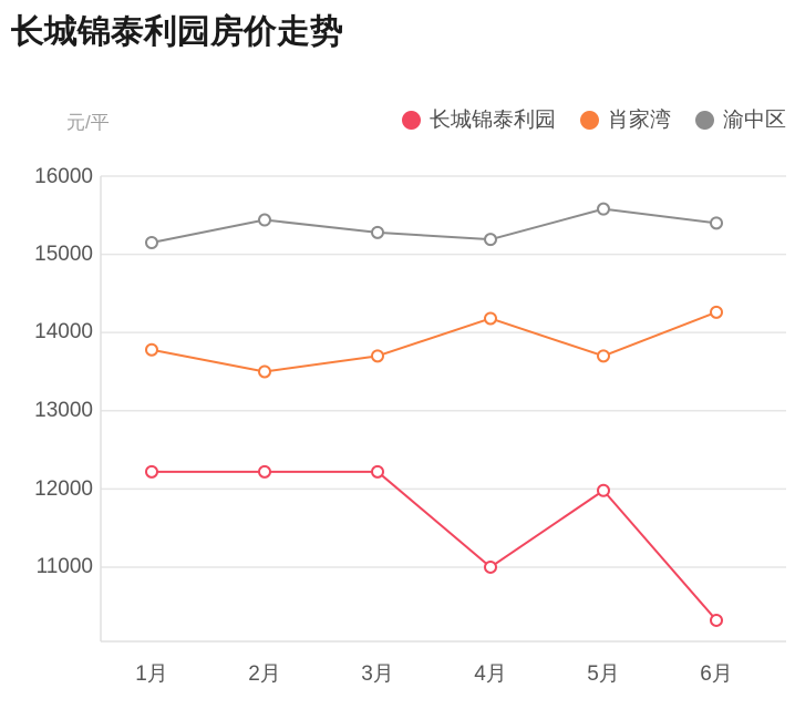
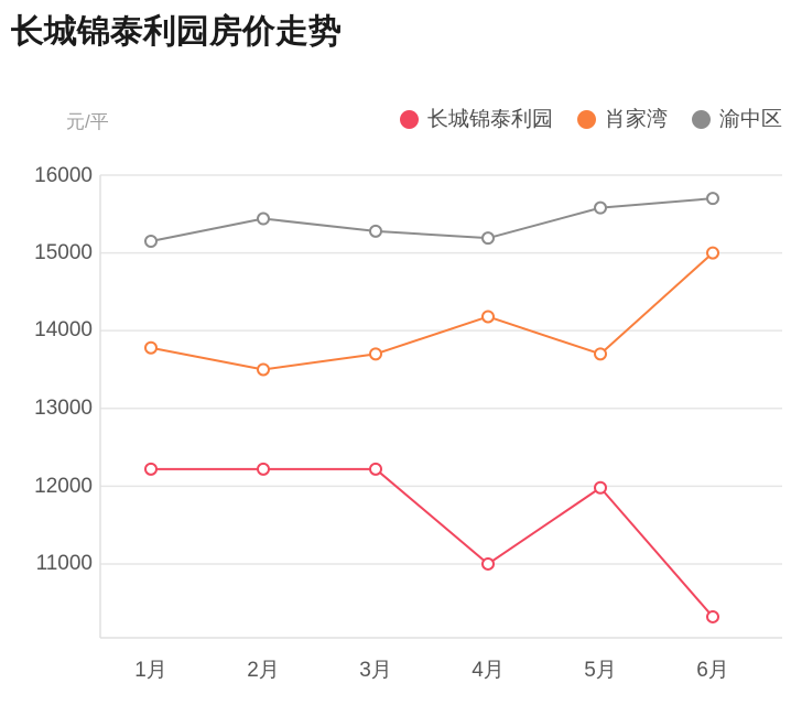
肖家湾/6月: 14300 -> 15000
渝中区/6月: 15400 -> 15700
